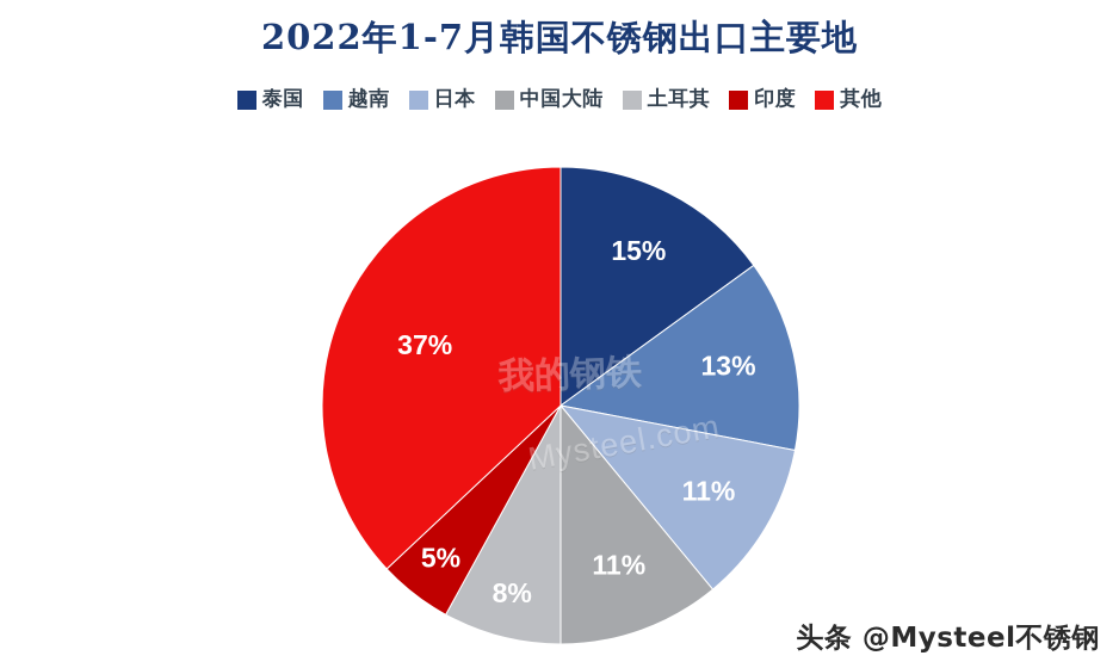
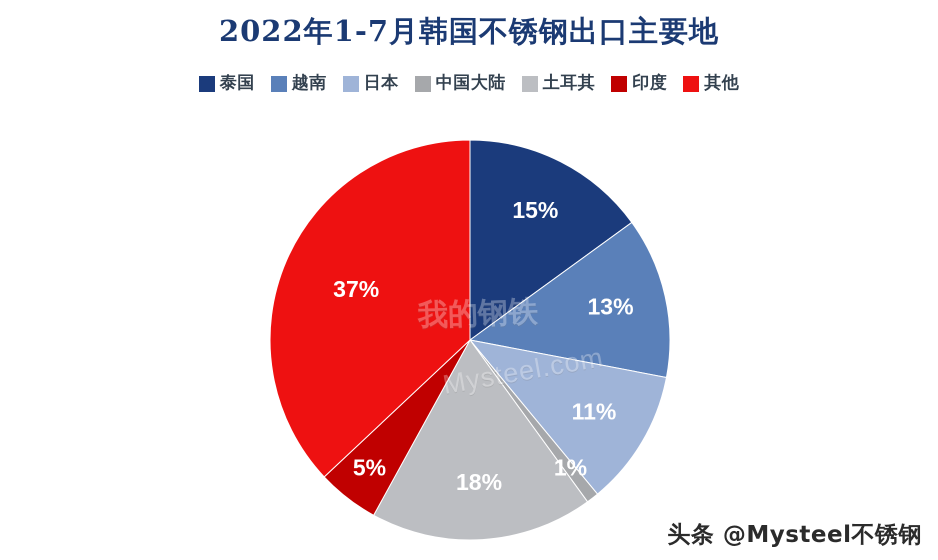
中国大陆: 11% -> 1%
土耳其: 8% -> 18%
